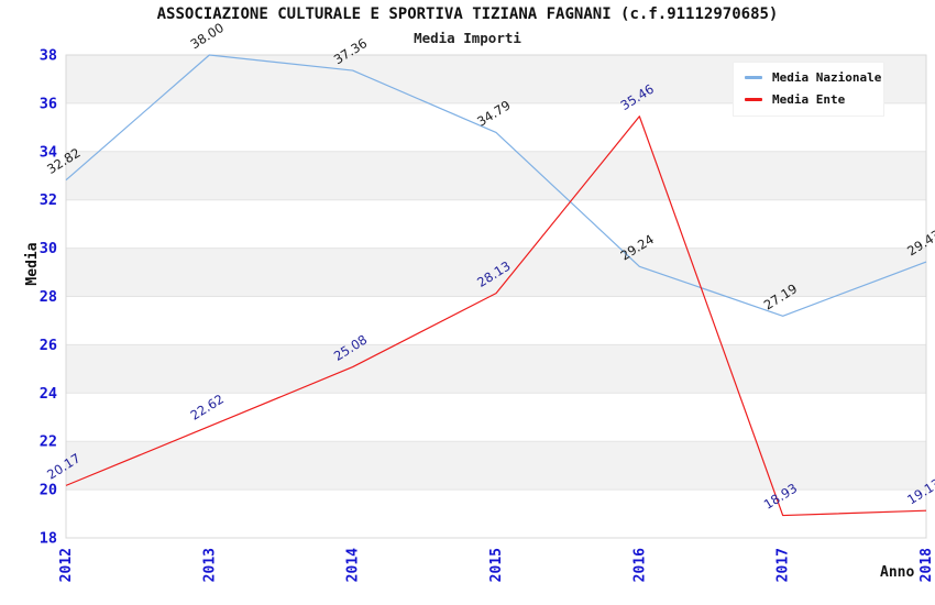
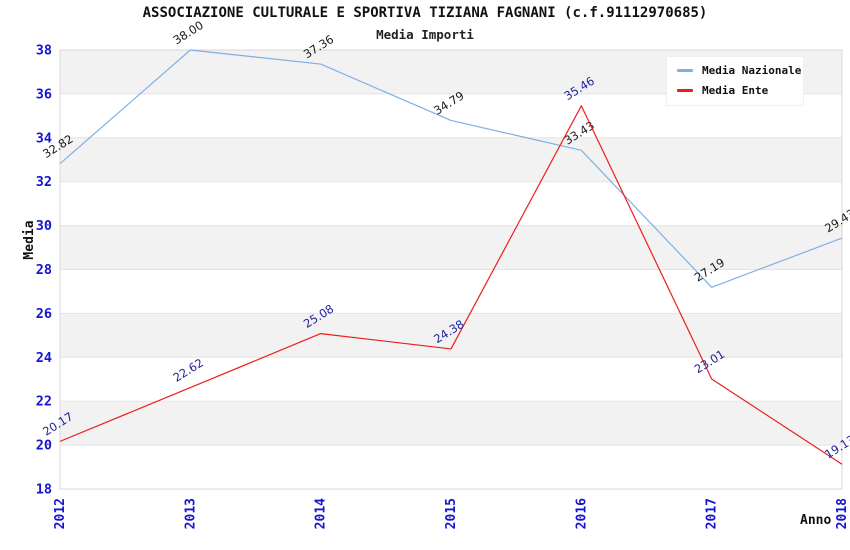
Media Ente/2015: 28.13 -> 24.38
Media Nazionale/2016: 29.24 -> 33.43
Media Ente/2017: 18.93 -> 23.01
